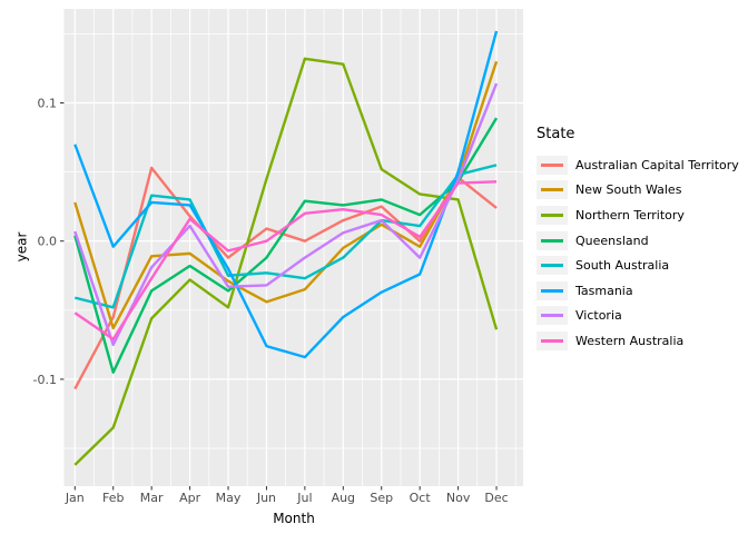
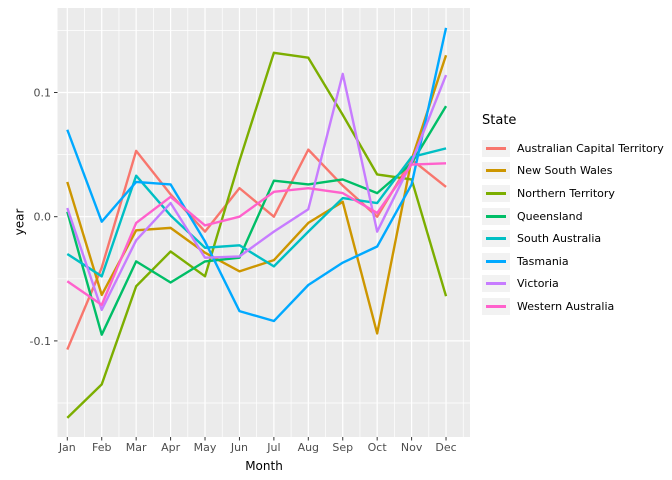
South Australia/Jan: -0.041 -> -0.030
Australian Capital Territory/Feb: -0.055 -> -0.041
Western Australia/Mar: -0.027 -> -0.005
Queensland/Apr: -0.018 -> -0.053
South Australia/Apr: 0.030 -> 0.001
Australian Capital Territory/Jun: 0.009 -> 0.023
Queensland/Jun: -0.012 -> -0.033
South Australia/Jul: -0.027 -> -0.040
Australian Capital Territory/Aug: 0.015 -> 0.054
Northern Territory/Sep: 0.052 -> 0.082
Victoria/Sep: 0.015 -> 0.115
New South Wales/Oct: -0.004 -> -0.094
Tasmania/Nov: 0.050 -> 0.026
